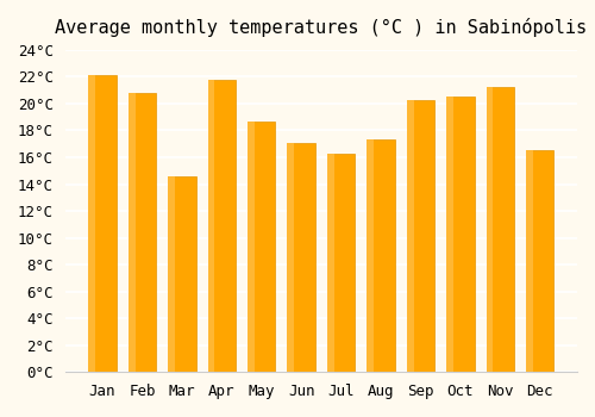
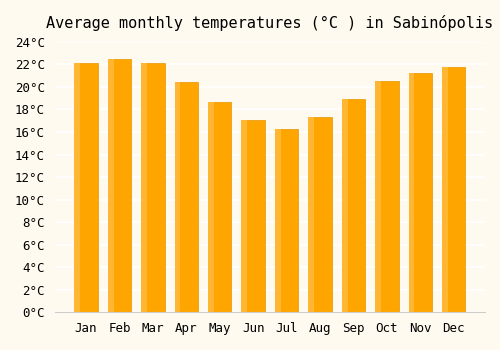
Feb: 20.8°C -> 22.5°C
Mar: 14.6°C -> 22.1°C
Apr: 21.8°C -> 20.4°C
Sep: 20.3°C -> 18.9°C
Dec: 16.5°C -> 21.8°C
